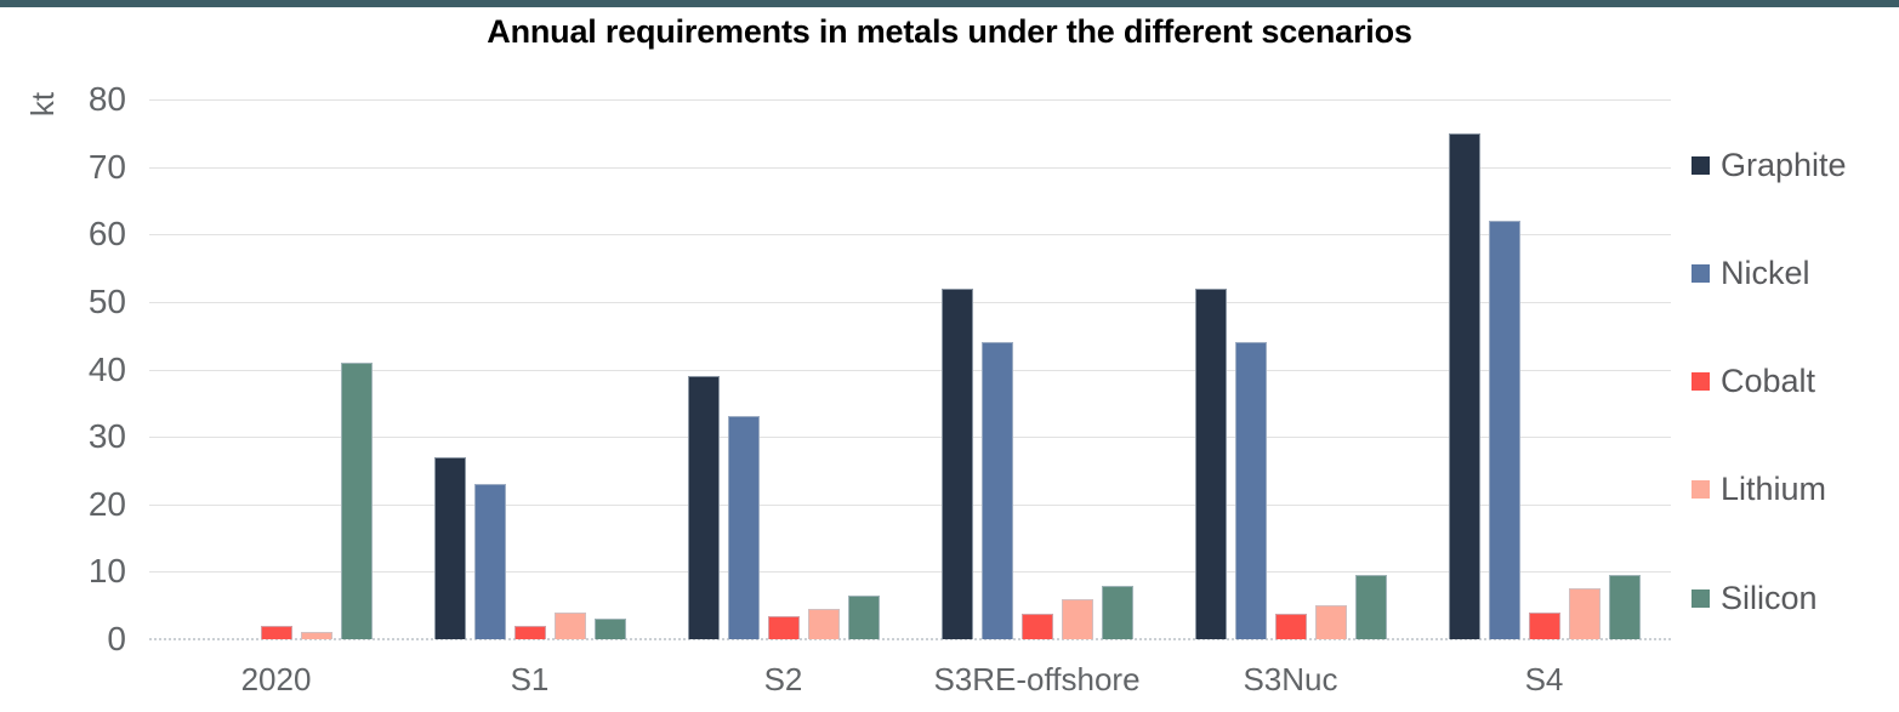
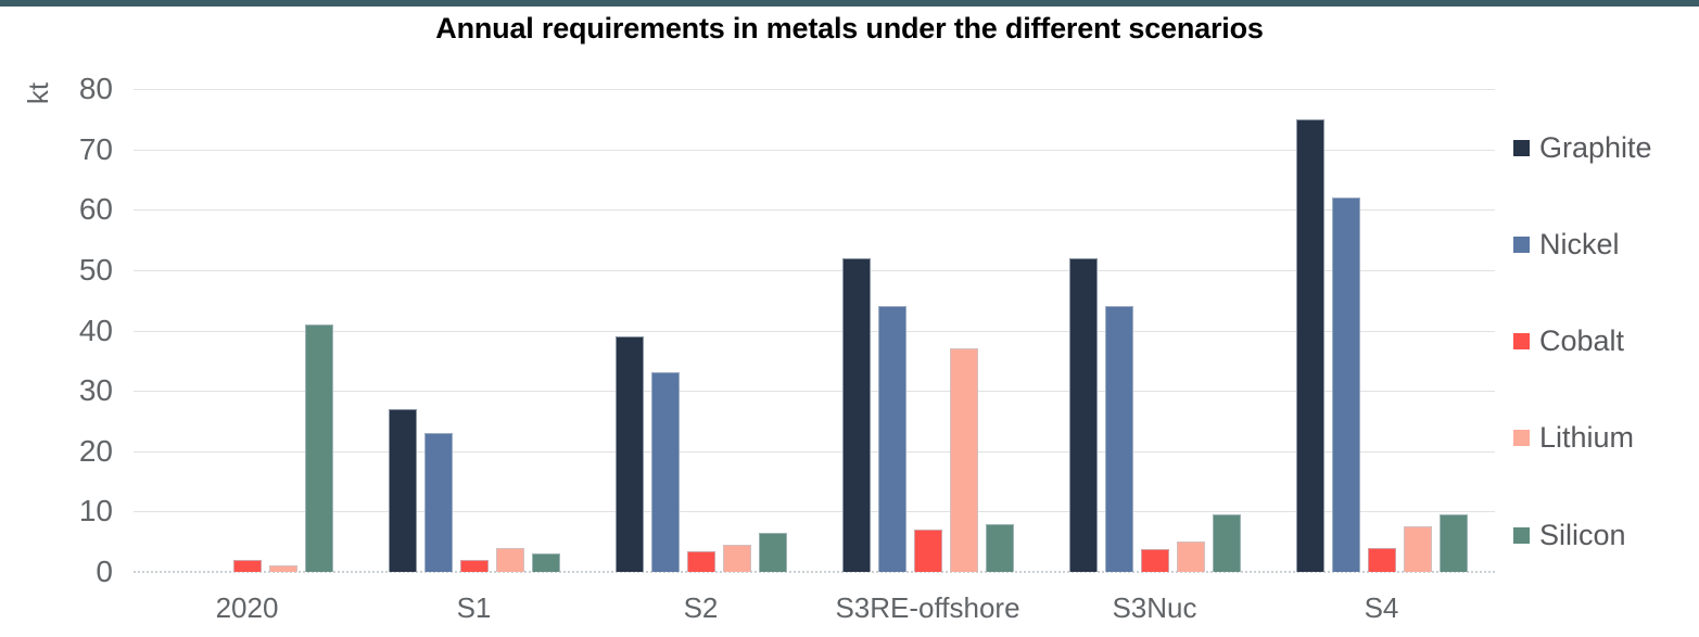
Cobalt/S3RE-offshore: 4 -> 7
Lithium/S3RE-offshore: 6 -> 37
